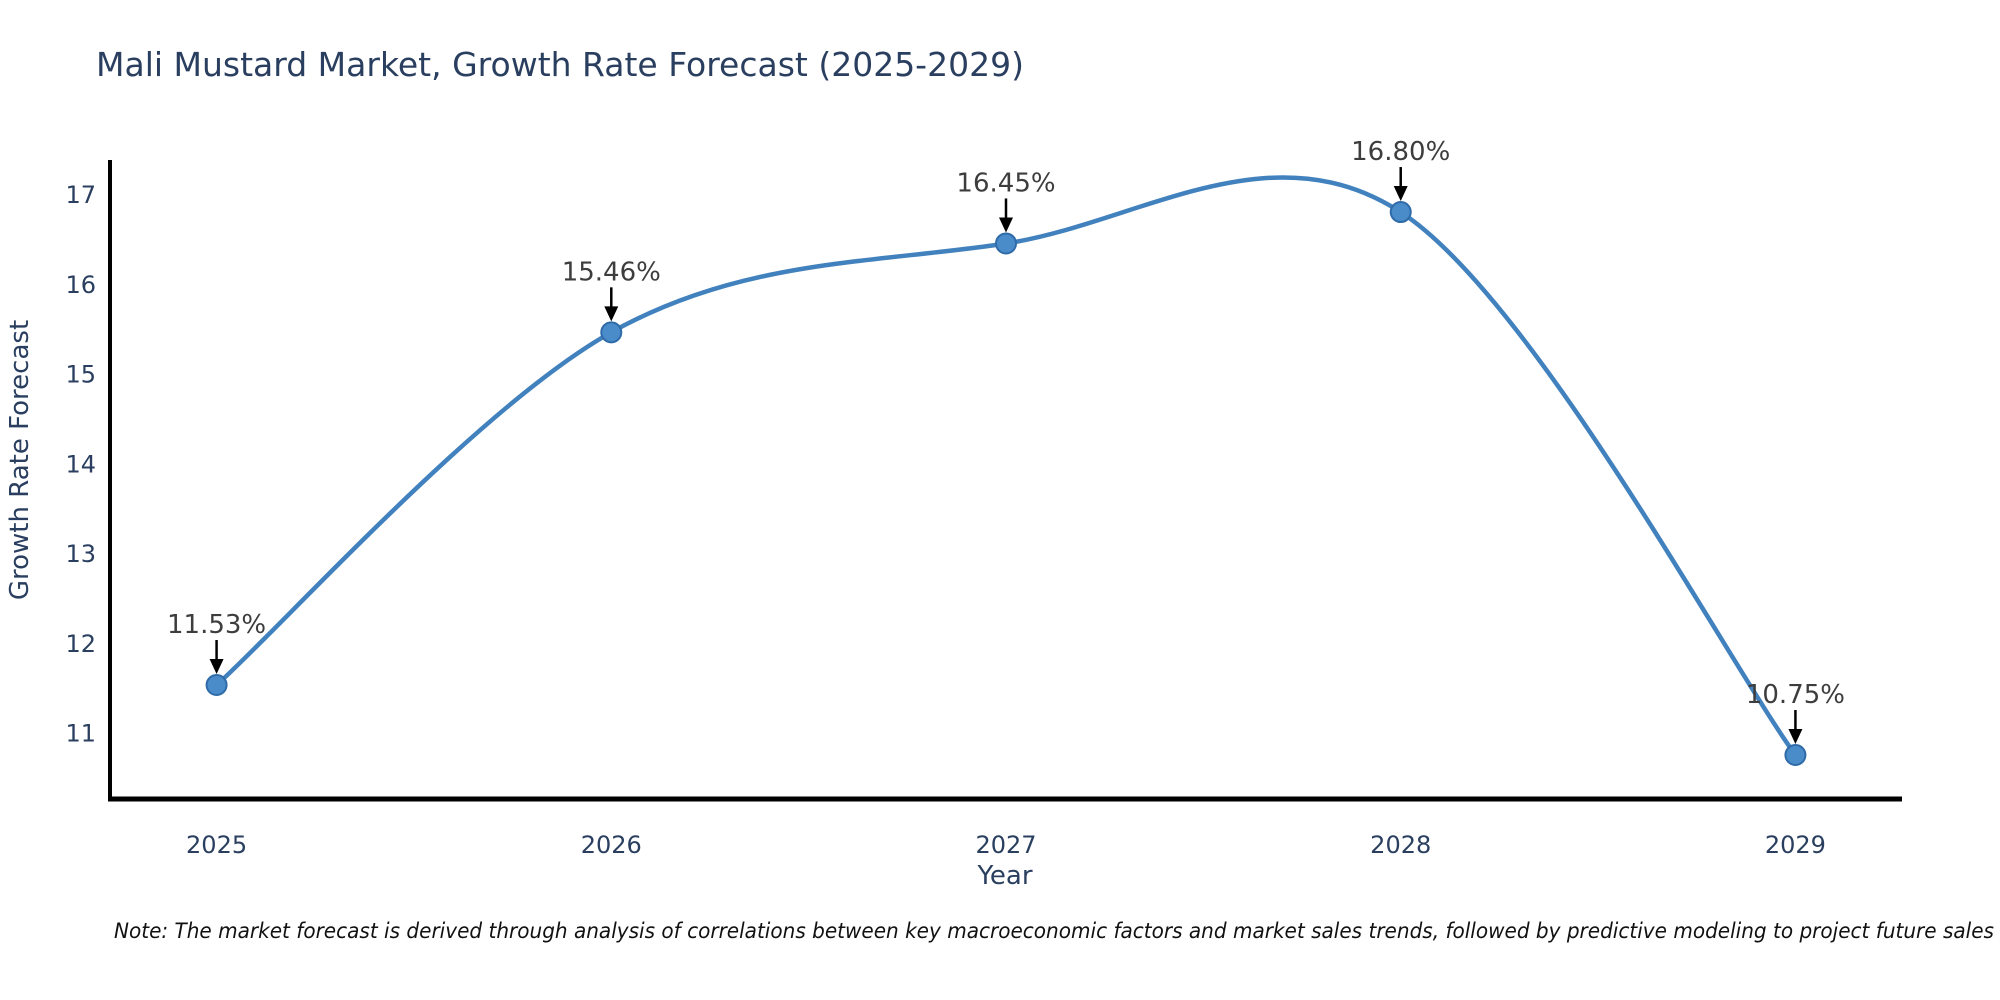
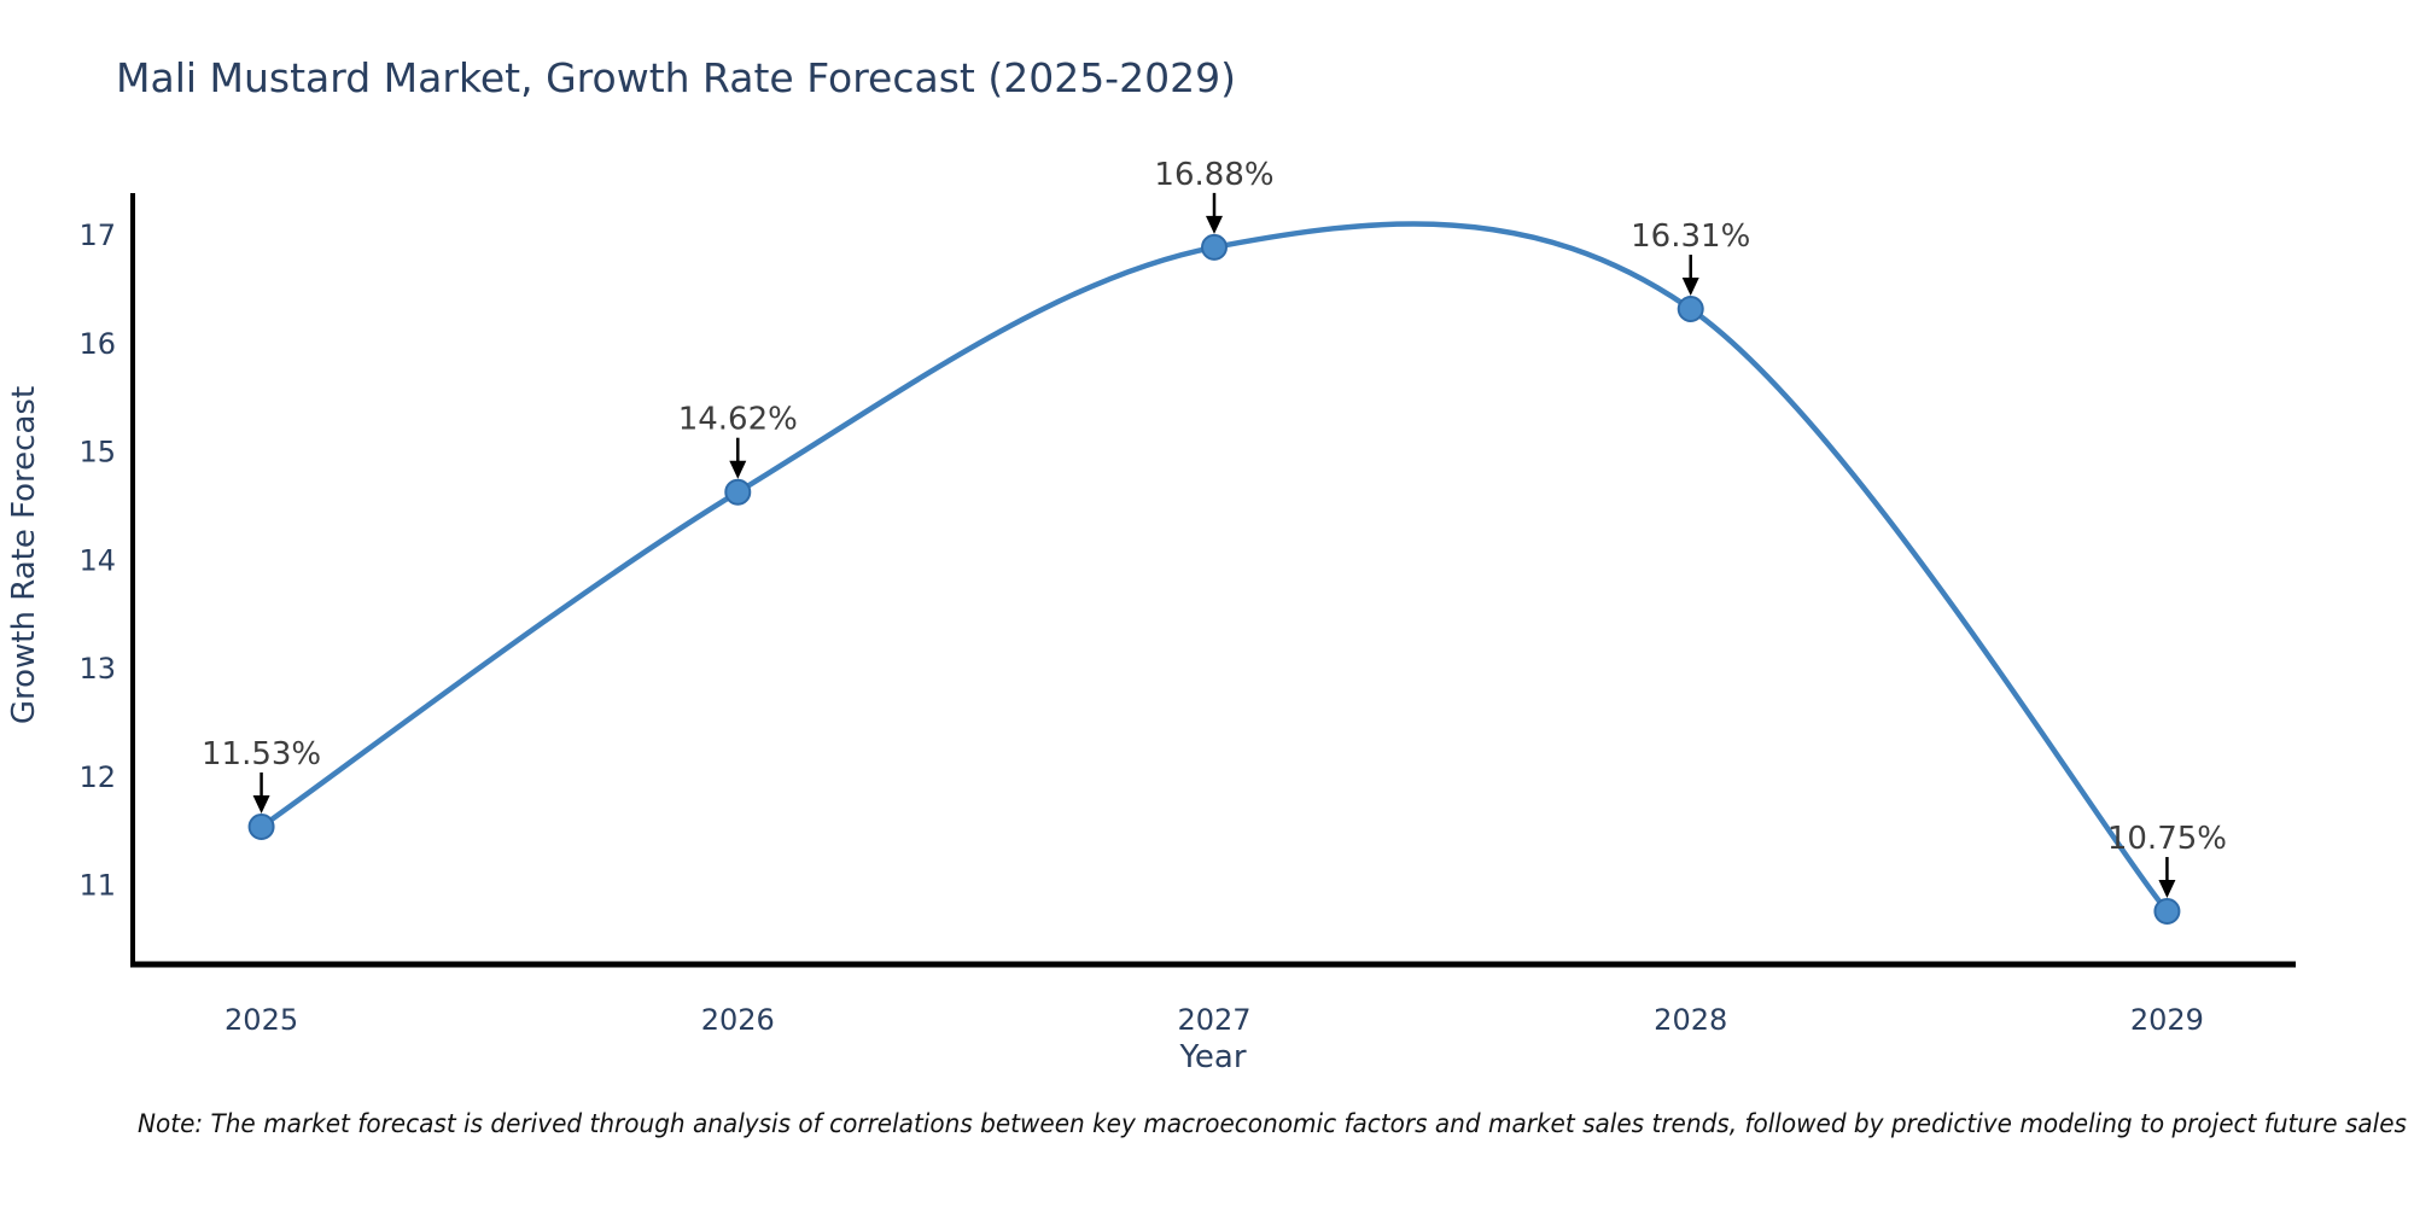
2026: 15.46% -> 14.62%
2027: 16.45% -> 16.88%
2028: 16.80% -> 16.31%
